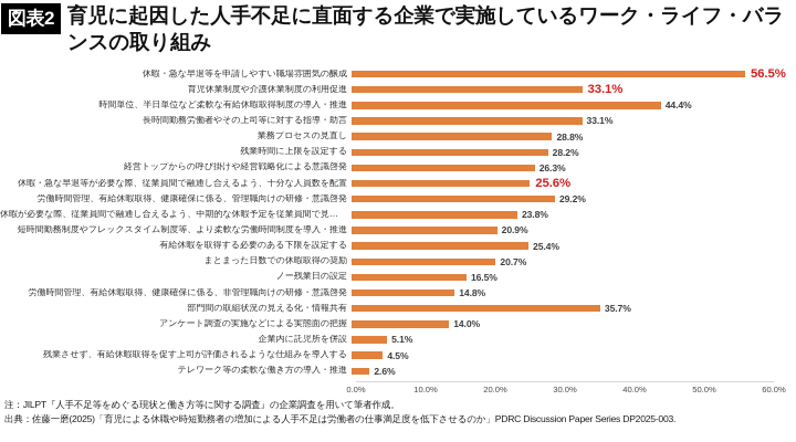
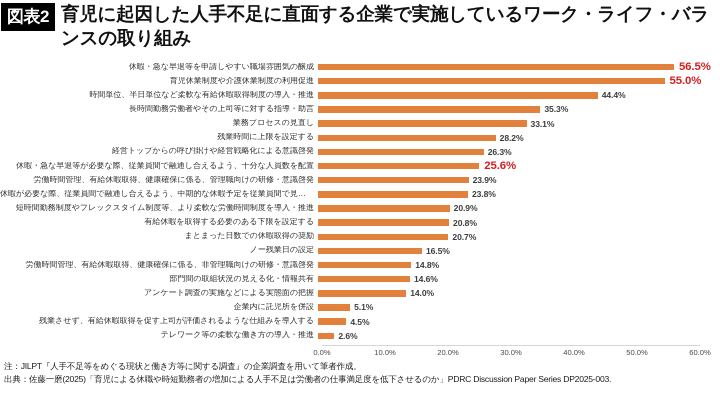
育児休業制度や介護休業制度の利用促進: 33.1% -> 55.0%
長時間勤務労働者やその上司等に対する指導・助言: 33.1% -> 35.3%
業務プロセスの見直し: 28.8% -> 33.1%
労働時間管理、有給休暇取得、健康確保に係る、管理職向けの研修・意識啓発: 29.2% -> 23.9%
有給休暇を取得する必要のある下限を設定する: 25.4% -> 20.8%
部門間の取組状況の見える化・情報共有: 35.7% -> 14.6%
